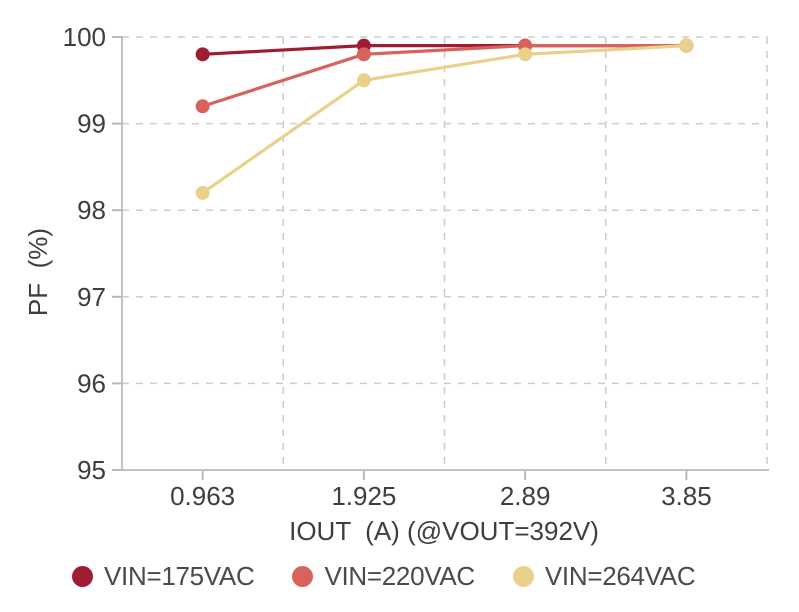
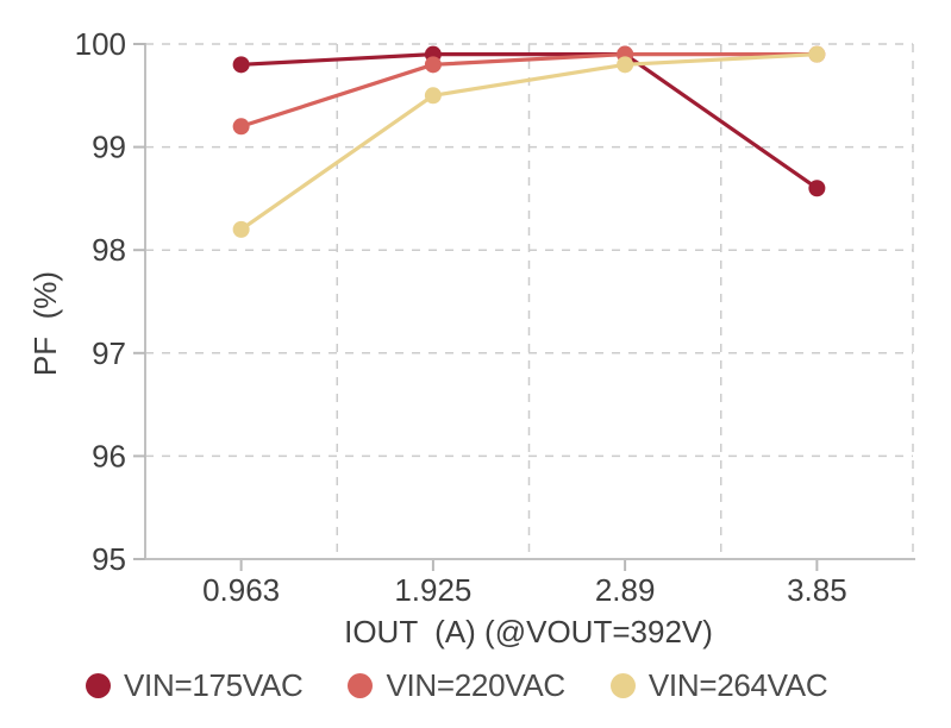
VIN=175VAC/3.85: 99.9 -> 98.6
